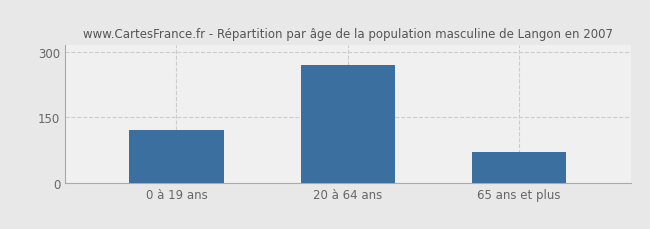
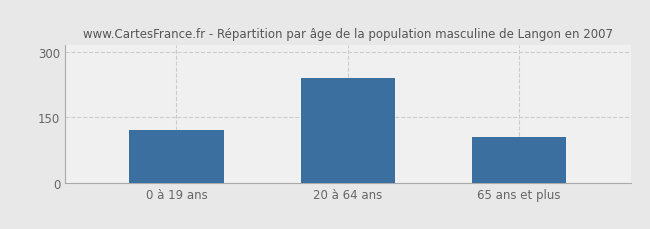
20 à 64 ans: 270 -> 240
65 ans et plus: 70 -> 105
